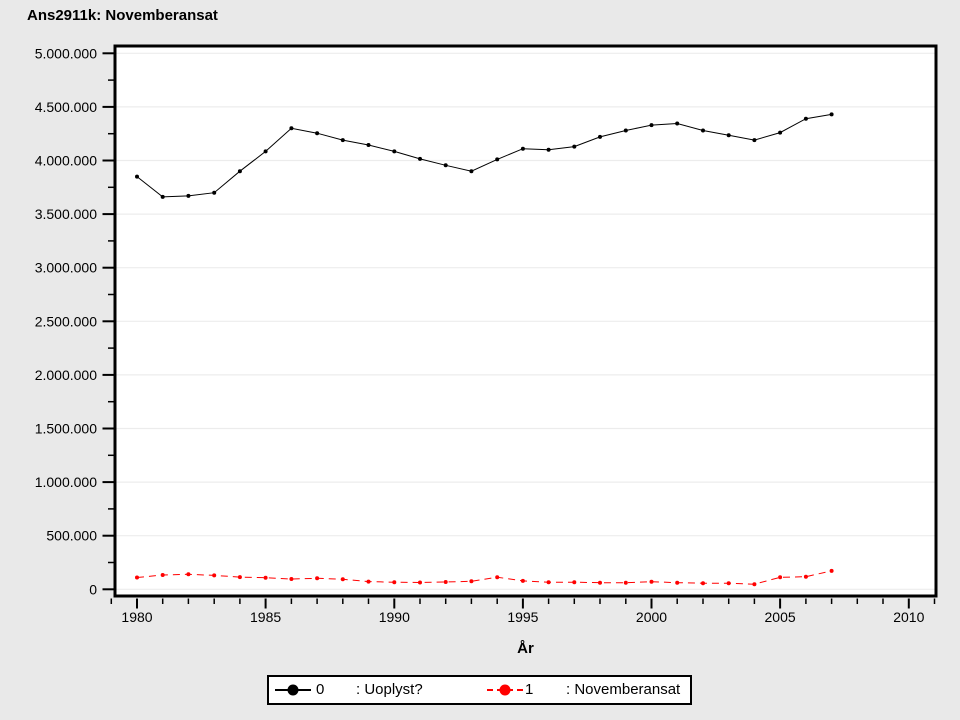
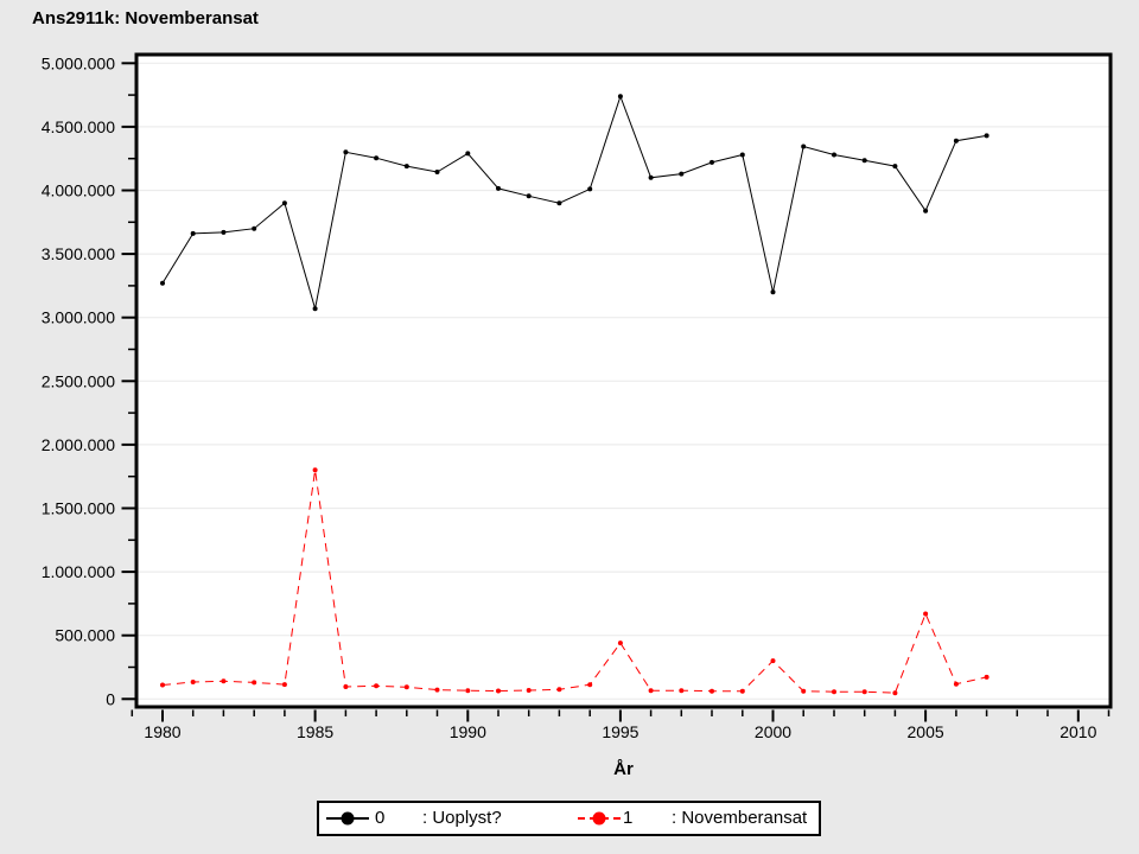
0/1980: 3850000 -> 3270000
0/1985: 4080000 -> 3070000
1/1985: 110000 -> 1800000
0/1990: 4080000 -> 4290000
0/1995: 4110000 -> 4740000
1/1995: 80000 -> 440000
0/2000: 4330000 -> 3200000
1/2000: 70000 -> 300000
0/2005: 4260000 -> 3840000
1/2005: 110000 -> 670000
